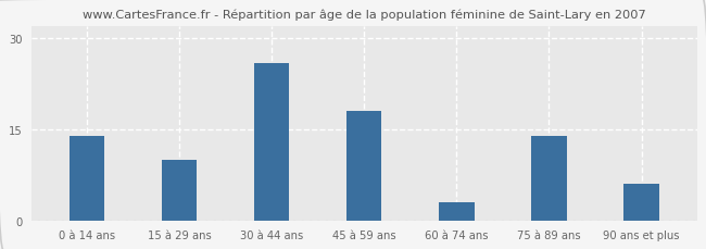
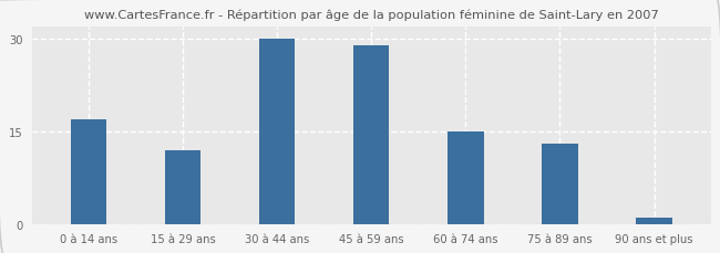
0 à 14 ans: 14 -> 17
15 à 29 ans: 10 -> 12
30 à 44 ans: 26 -> 30
45 à 59 ans: 18 -> 29
60 à 74 ans: 3 -> 15
75 à 89 ans: 14 -> 13
90 ans et plus: 6 -> 1
